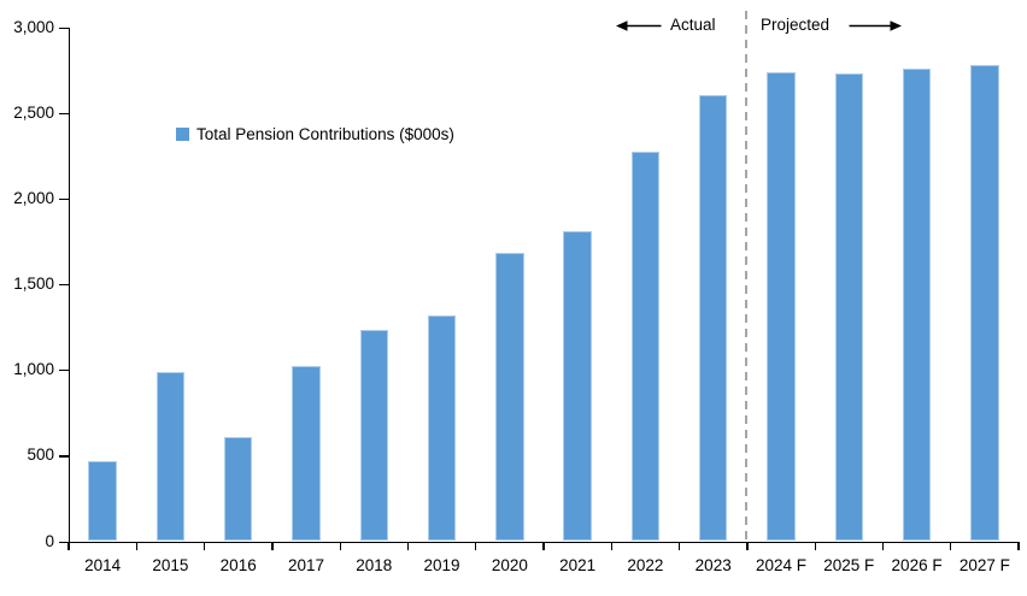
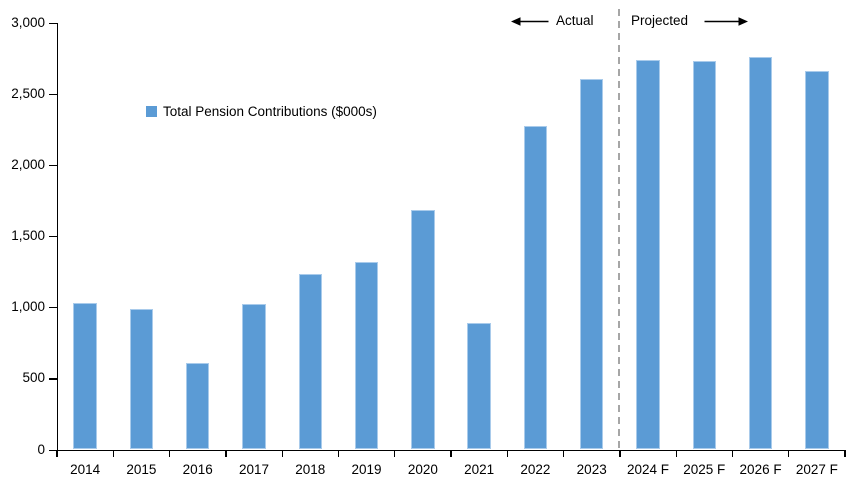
2014: 470 -> 1030
2021: 1810 -> 890
2027 F: 2780 -> 2660
